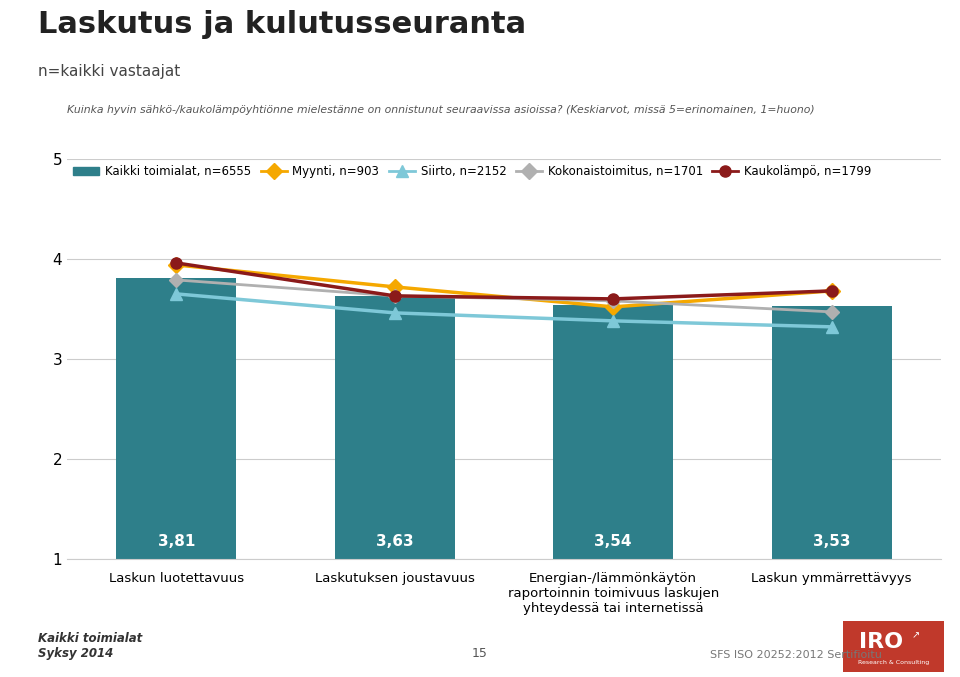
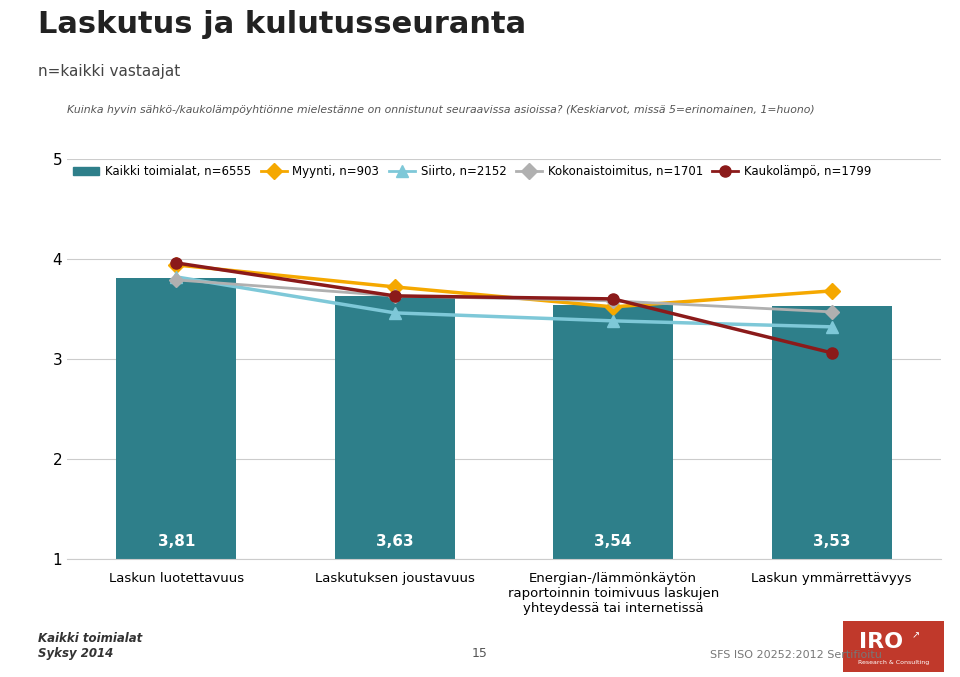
Siirto, n=2152/Laskun luotettavuus: 3.65 -> 3.82
Kaukolämpö, n=1799/Laskun ymmärrettävyys: 3.68 -> 3.06
